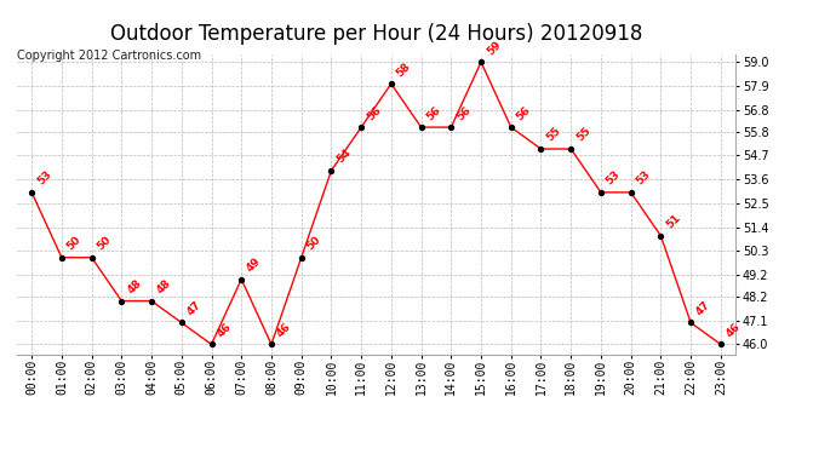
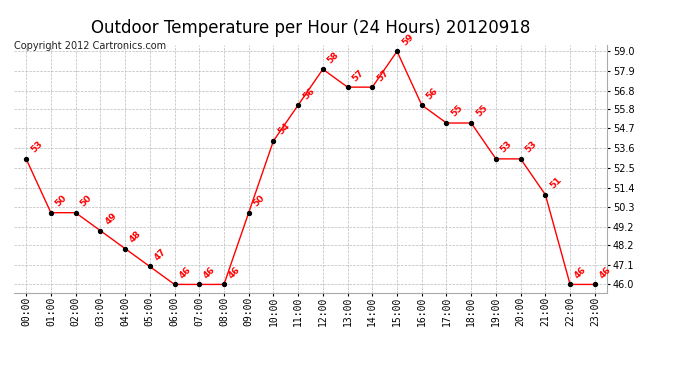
03:00: 48 -> 49
07:00: 49 -> 46
13:00: 56 -> 57
14:00: 56 -> 57
22:00: 47 -> 46
